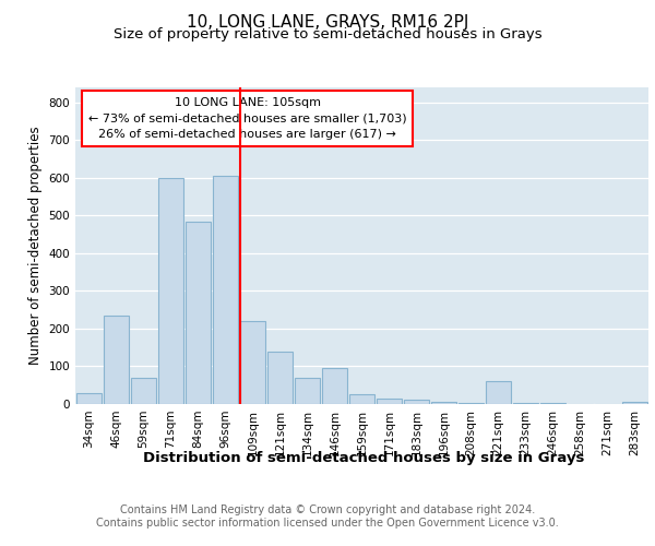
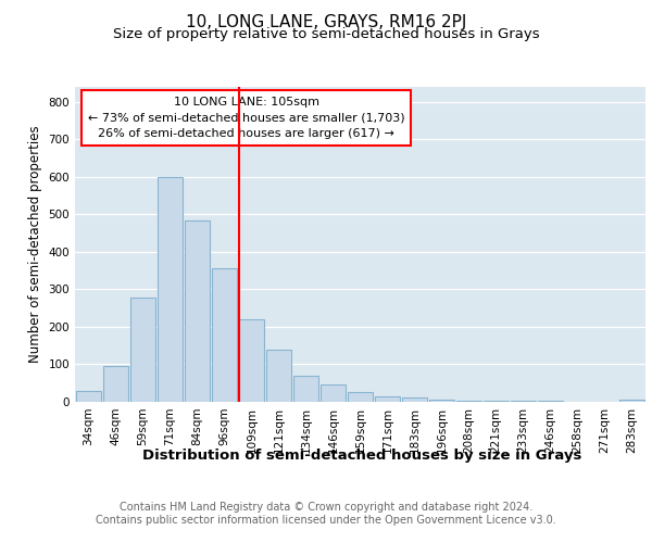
46sqm: 235 -> 95
59sqm: 70 -> 278
96sqm: 605 -> 355
146sqm: 95 -> 45
221sqm: 60 -> 3
